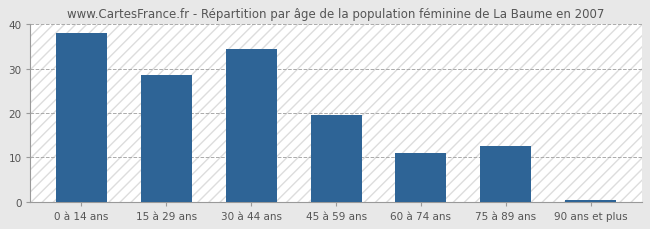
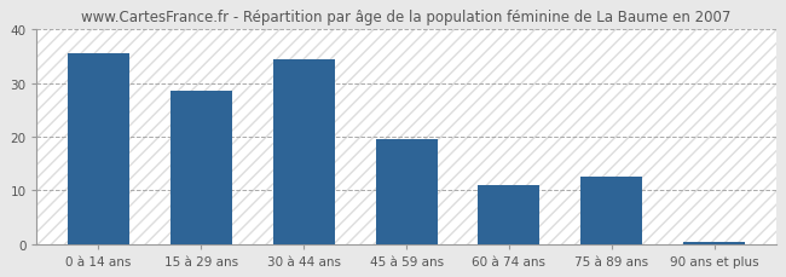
0 à 14 ans: 38.0 -> 35.5
